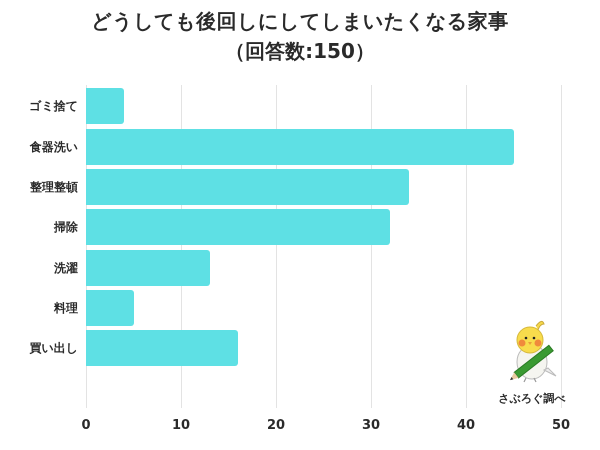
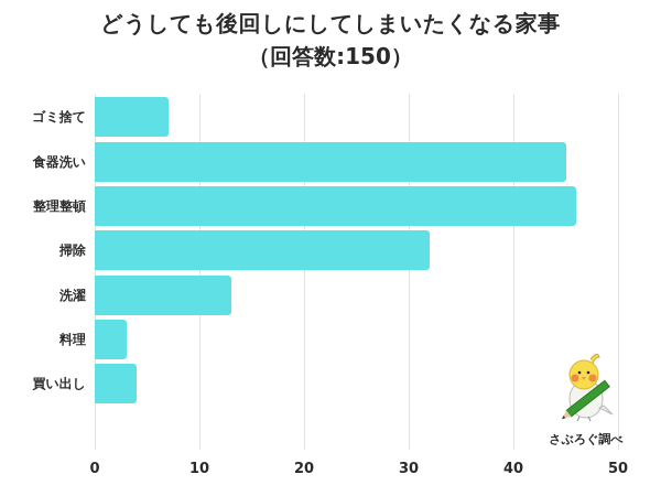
ゴミ捨て: 4 -> 7
整理整頓: 34 -> 46
料理: 5 -> 3
買い出し: 16 -> 4
